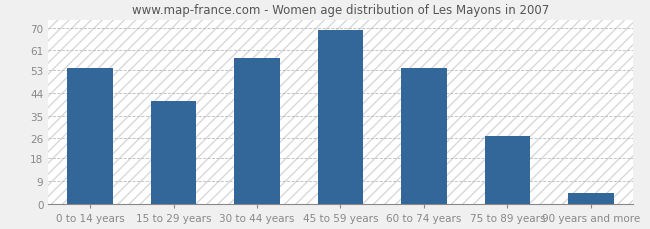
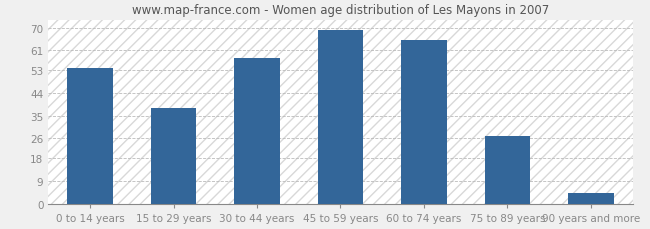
15 to 29 years: 41 -> 38
60 to 74 years: 54 -> 65
